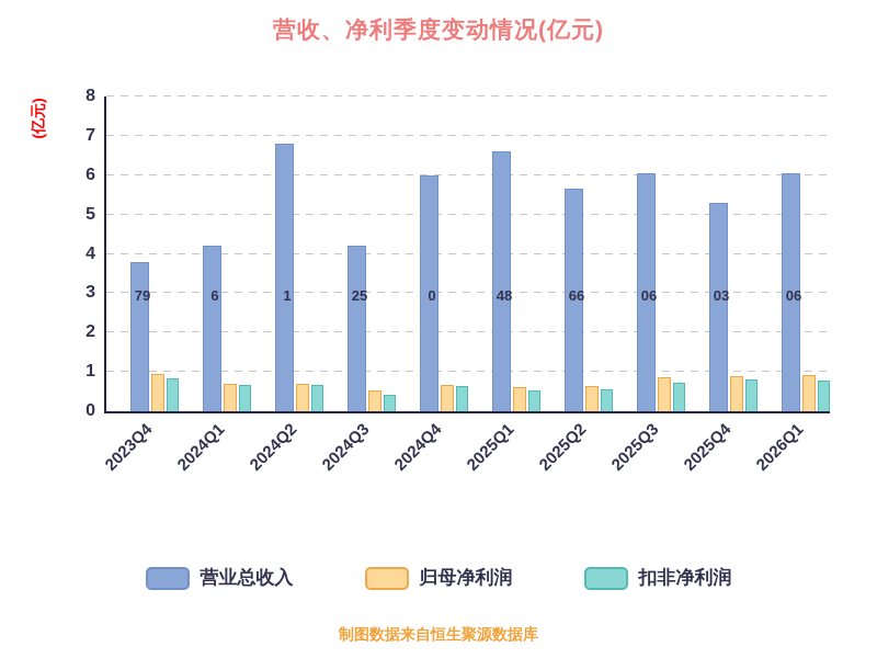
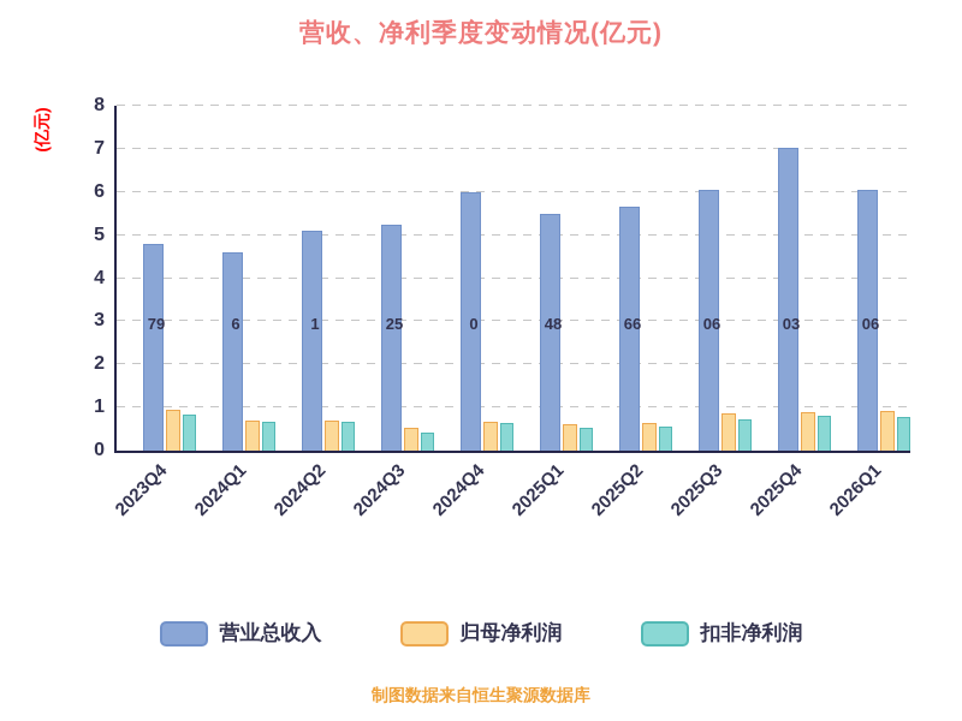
营业总收入/2023Q4: 3.8 -> 4.8
营业总收入/2024Q1: 4.2 -> 4.6
营业总收入/2024Q2: 6.8 -> 5.1
营业总收入/2024Q3: 4.2 -> 5.2
营业总收入/2025Q1: 6.6 -> 5.5
营业总收入/2025Q4: 5.3 -> 7.0
